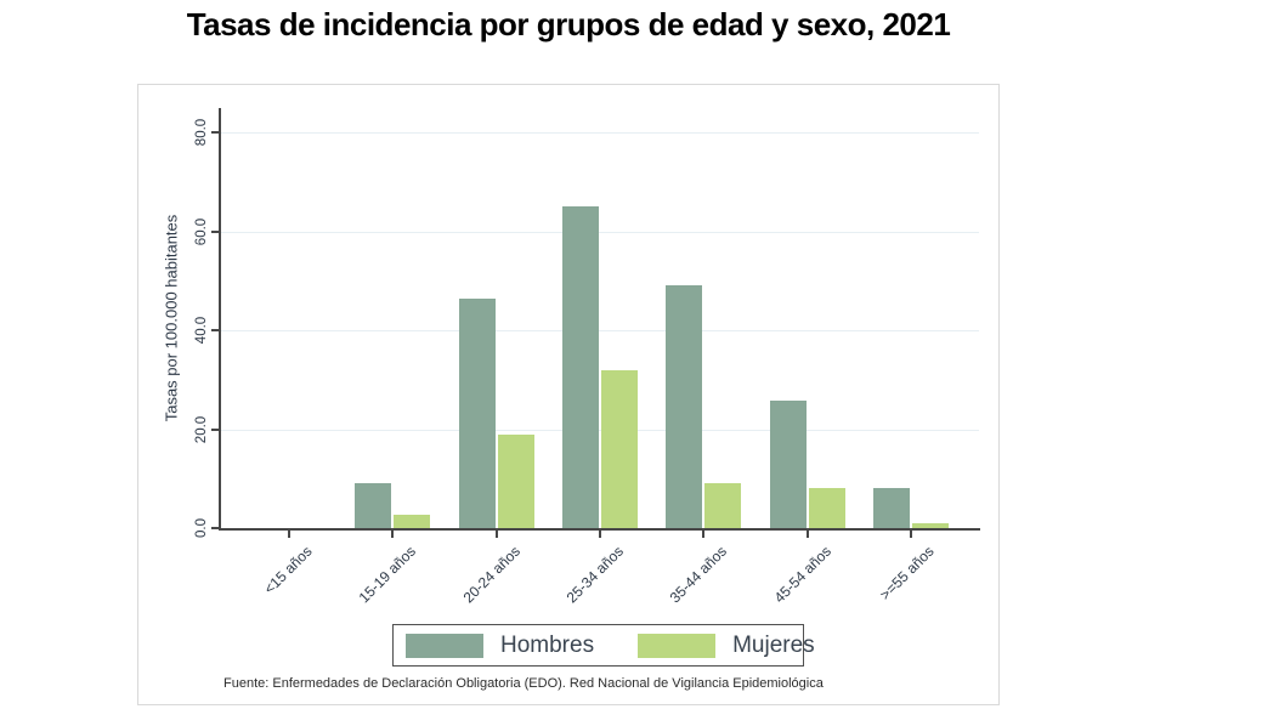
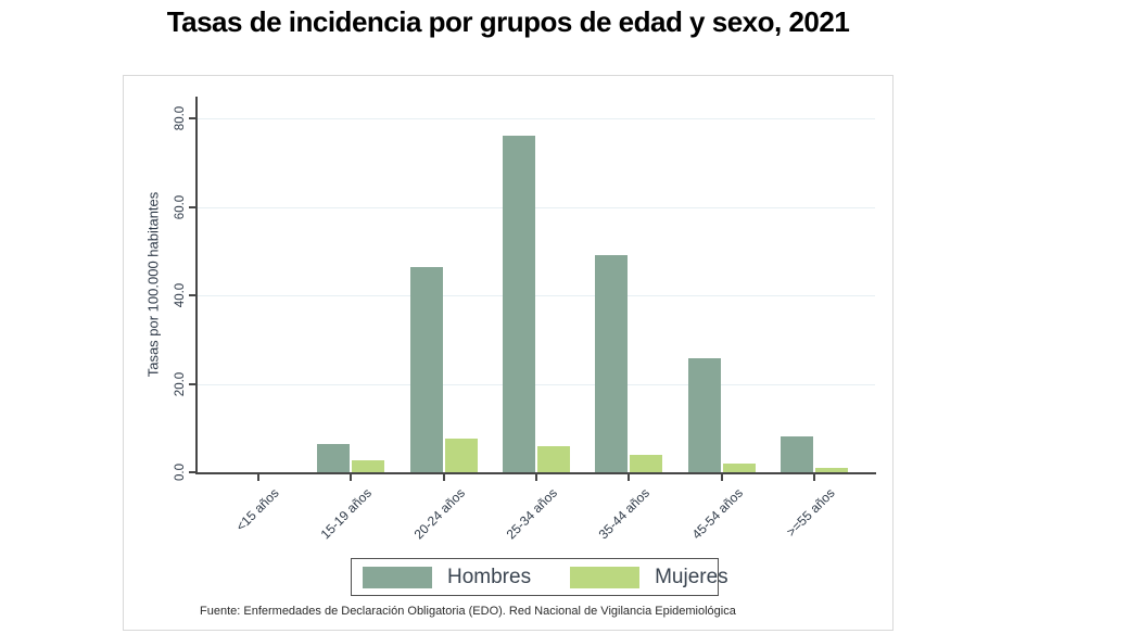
Hombres/15-19 años: 9 -> 6
Mujeres/20-24 años: 19 -> 8
Hombres/25-34 años: 65 -> 76
Mujeres/25-34 años: 32 -> 6
Mujeres/35-44 años: 9 -> 4
Mujeres/45-54 años: 8 -> 2
